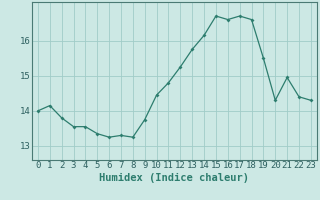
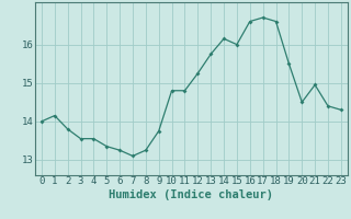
7: 13.30 -> 13.10
10: 14.45 -> 14.80
15: 16.70 -> 16.00
20: 14.30 -> 14.50
